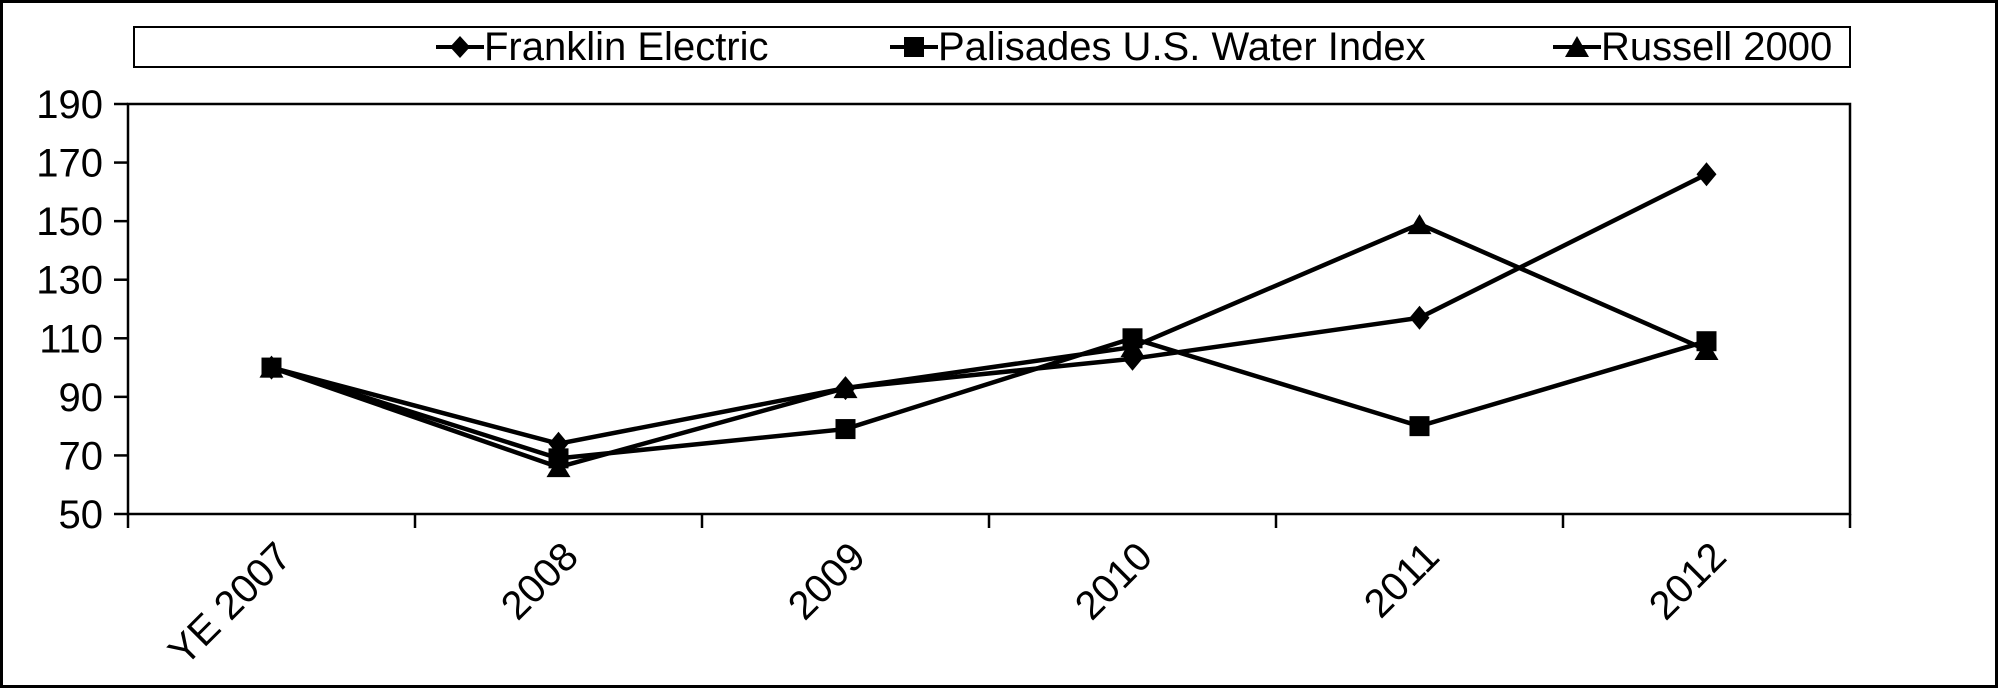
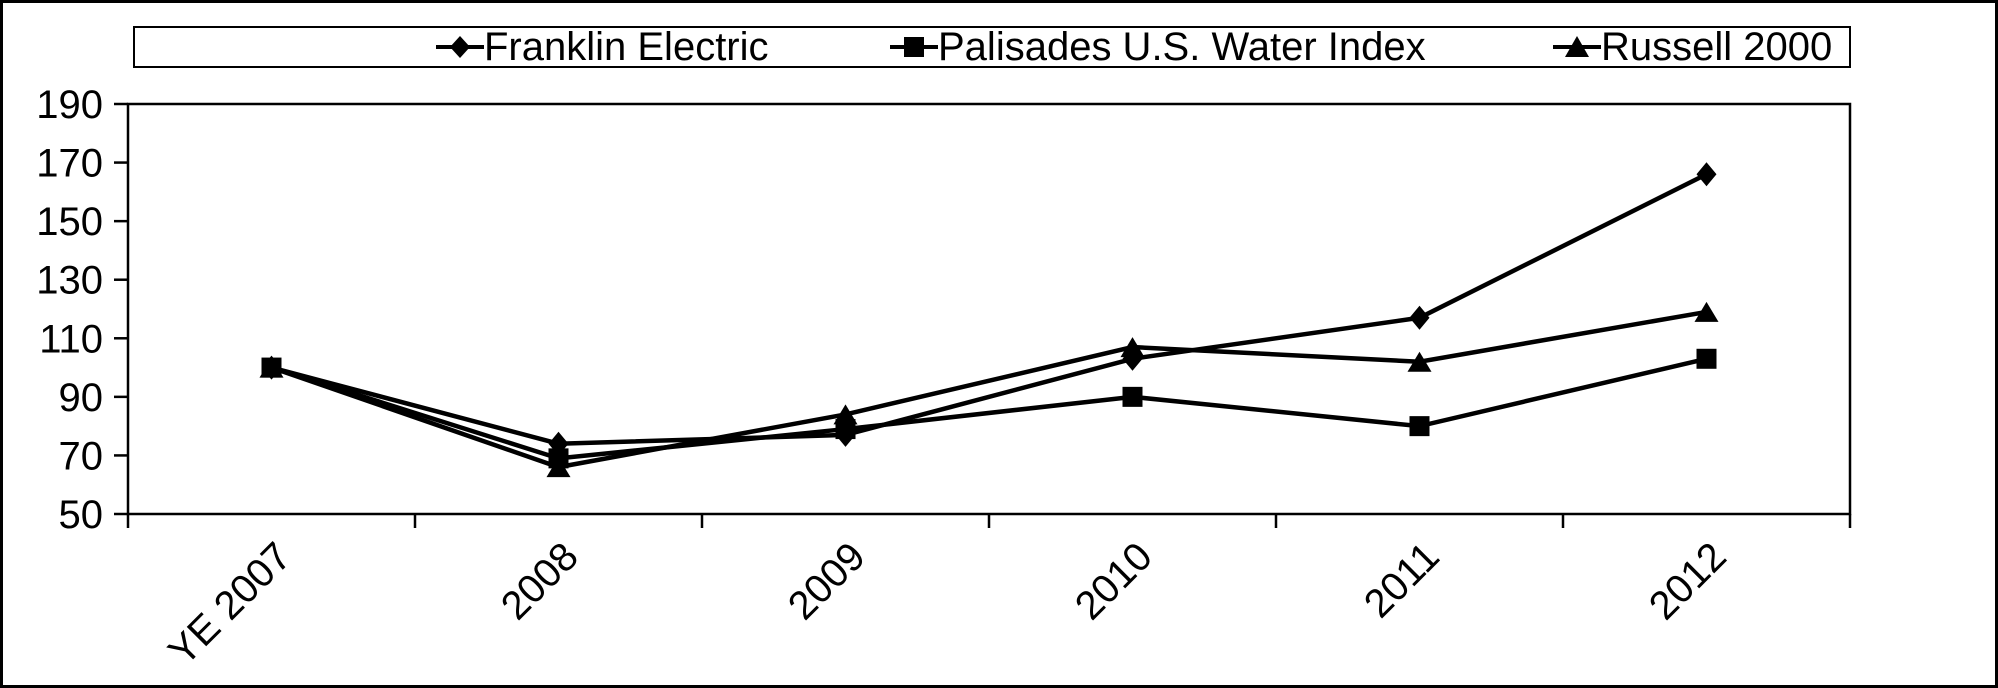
Franklin Electric/2009: 93 -> 77
Russell 2000/2009: 93 -> 84
Palisades U.S. Water Index/2010: 110 -> 90
Russell 2000/2011: 149 -> 102
Palisades U.S. Water Index/2012: 109 -> 103
Russell 2000/2012: 106 -> 119
